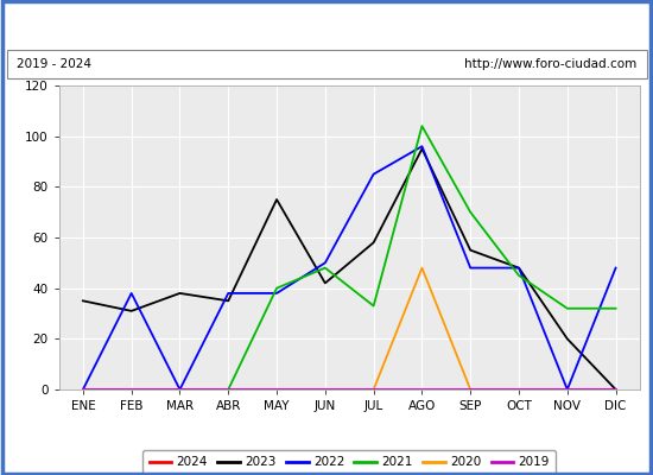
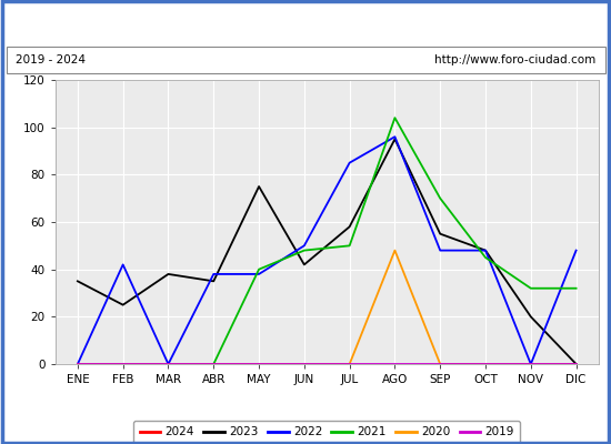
2023/FEB: 31 -> 25
2022/FEB: 38 -> 42
2021/JUL: 33 -> 50
